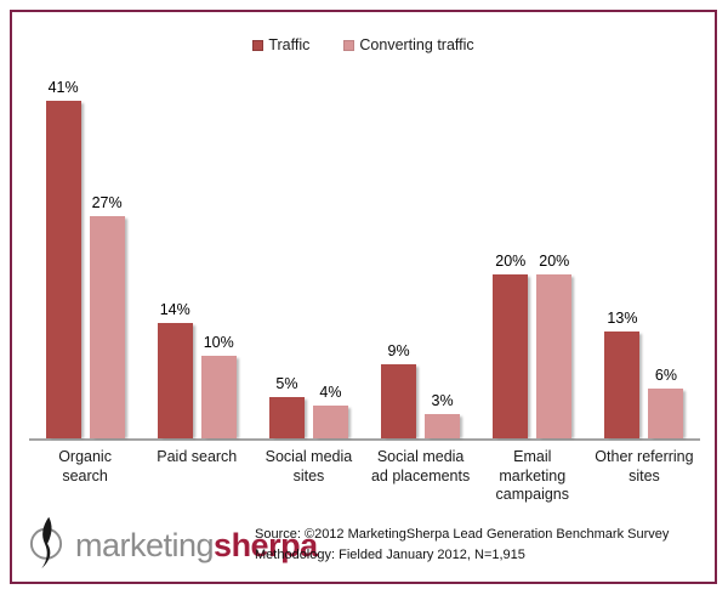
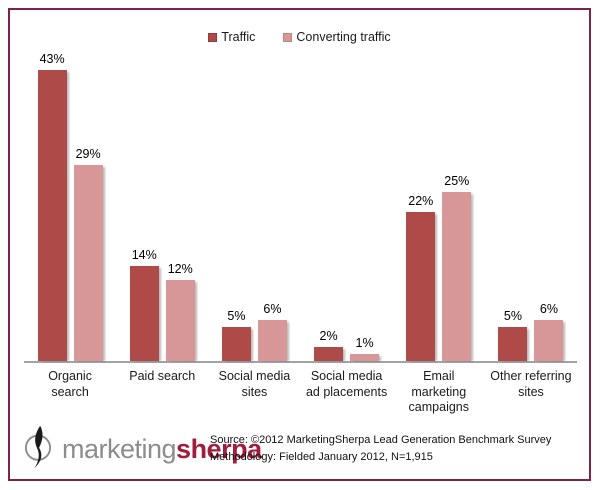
Traffic/Organic search: 41% -> 43%
Converting traffic/Organic search: 27% -> 29%
Converting traffic/Paid search: 10% -> 12%
Converting traffic/Social media sites: 4% -> 6%
Traffic/Social media ad placements: 9% -> 2%
Converting traffic/Social media ad placements: 3% -> 1%
Traffic/Email marketing campaigns: 20% -> 22%
Converting traffic/Email marketing campaigns: 20% -> 25%
Traffic/Other referring sites: 13% -> 5%
